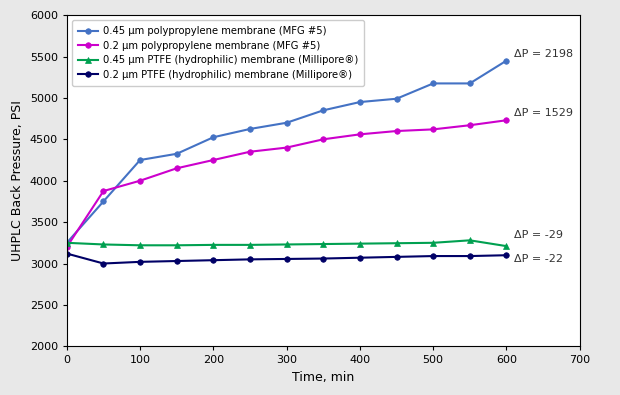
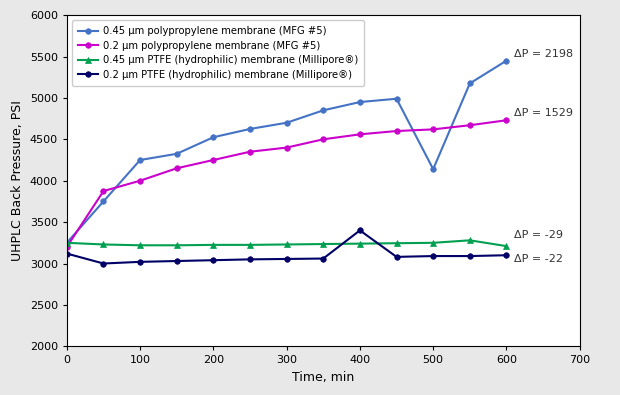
0.2 μm PTFE (hydrophilic) membrane (Millipore®)/400: 3070 -> 3400
0.45 μm polypropylene membrane (MFG #5)/500: 5180 -> 4140
